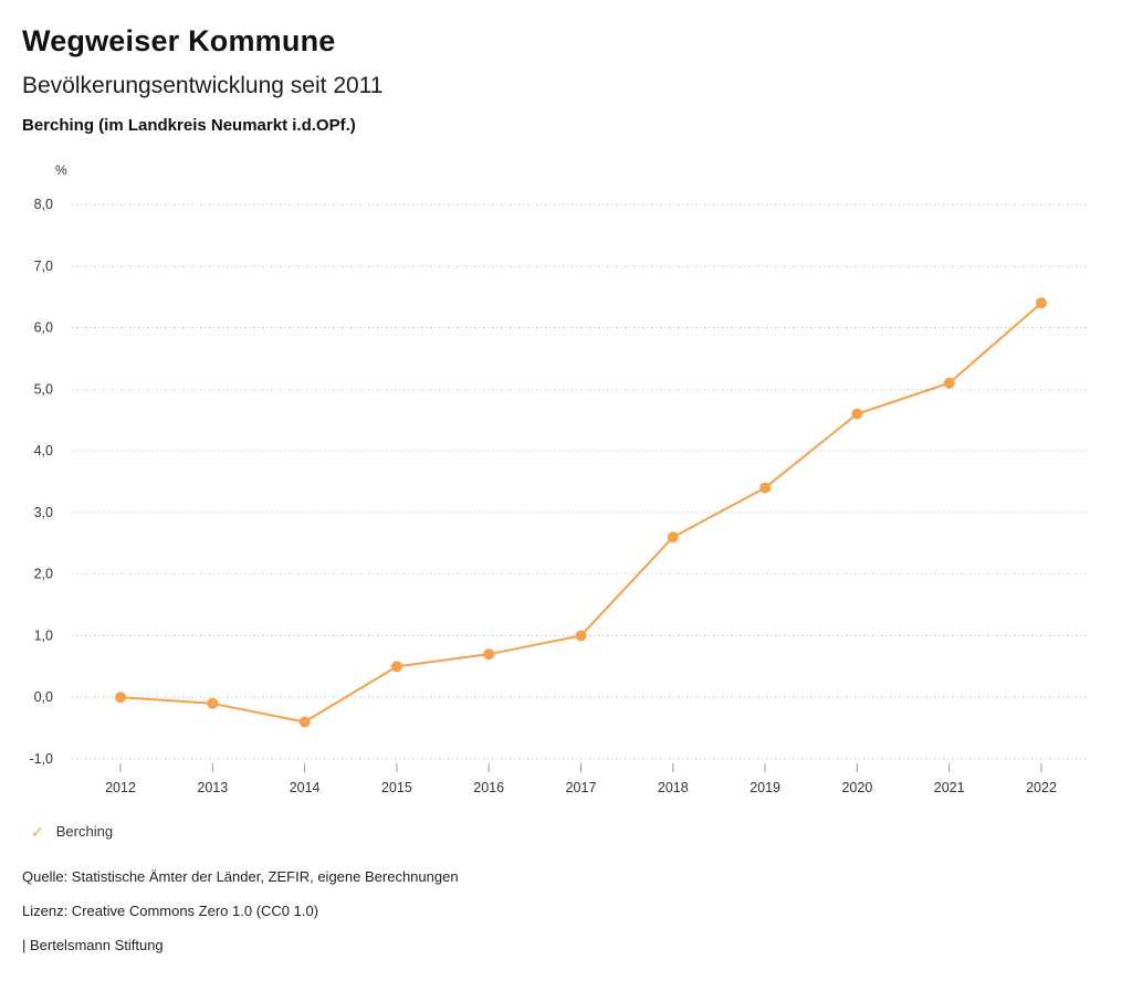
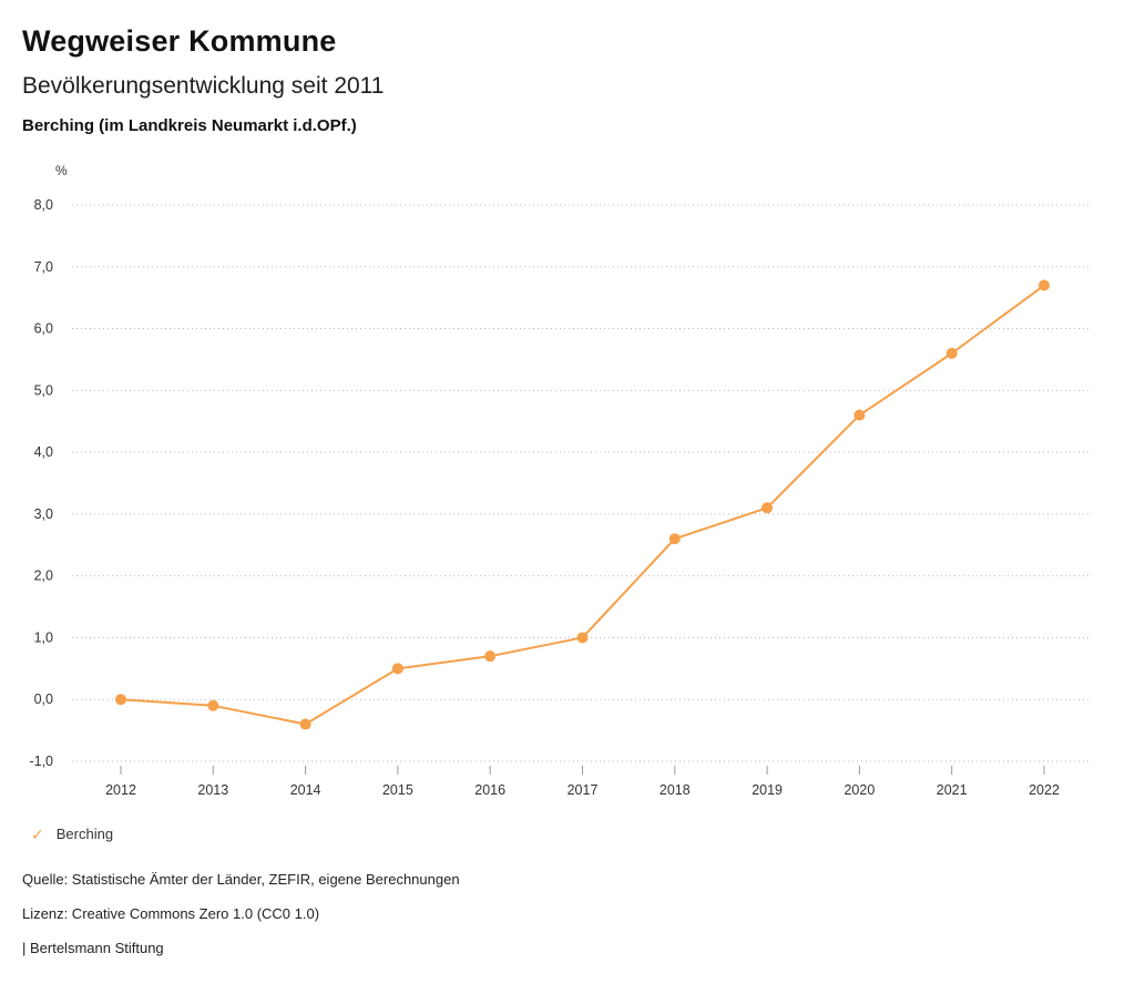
2019: 3,4 -> 3,1
2021: 5,1 -> 5,6
2022: 6,4 -> 6,7
